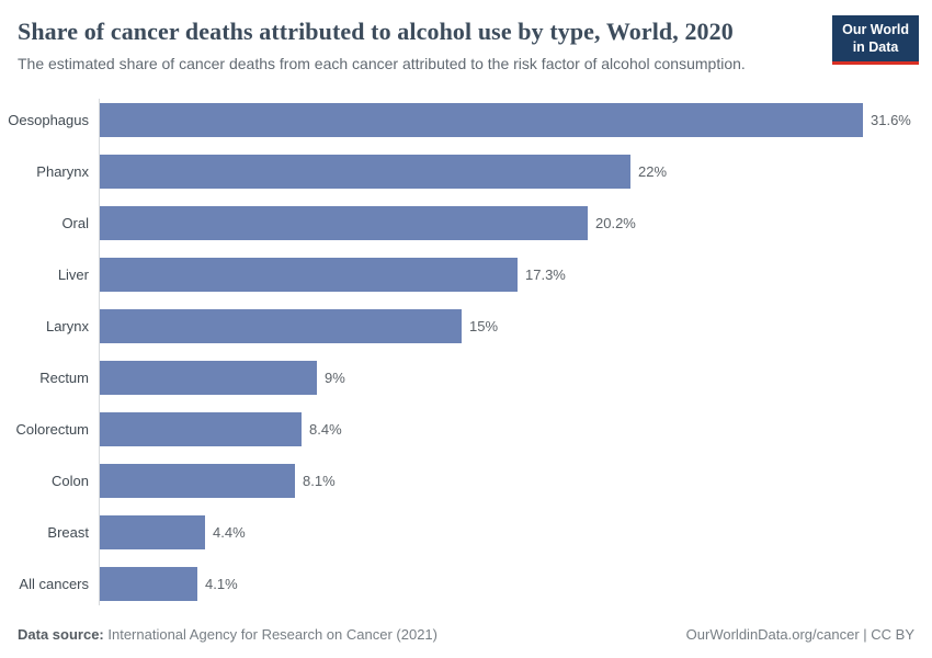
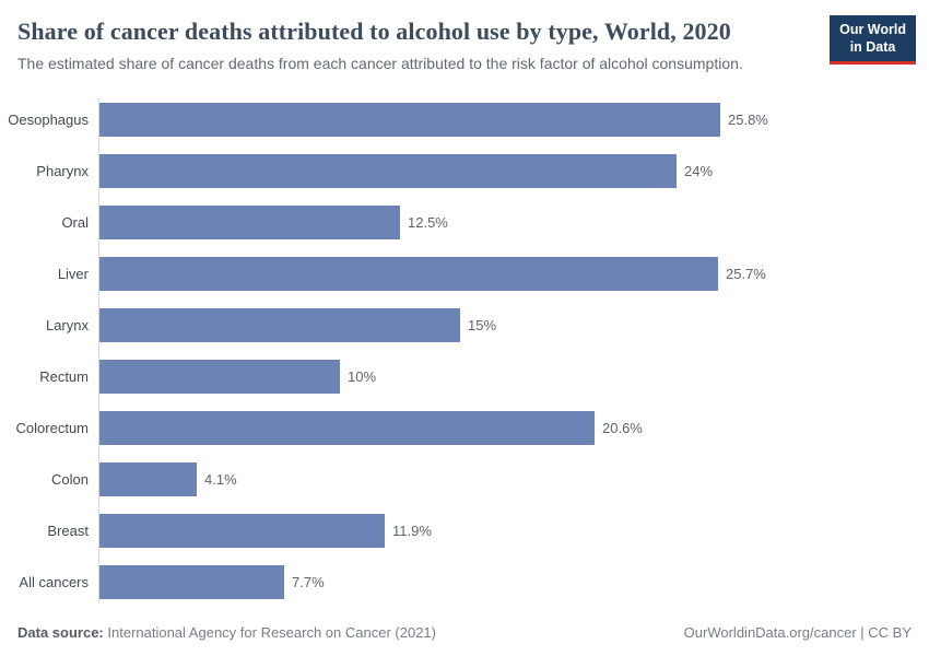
Oesophagus: 31.6% -> 25.8%
Pharynx: 22% -> 24%
Oral: 20.2% -> 12.5%
Liver: 17.3% -> 25.7%
Rectum: 9% -> 10%
Colorectum: 8.4% -> 20.6%
Colon: 8.1% -> 4.1%
Breast: 4.4% -> 11.9%
All cancers: 4.1% -> 7.7%
